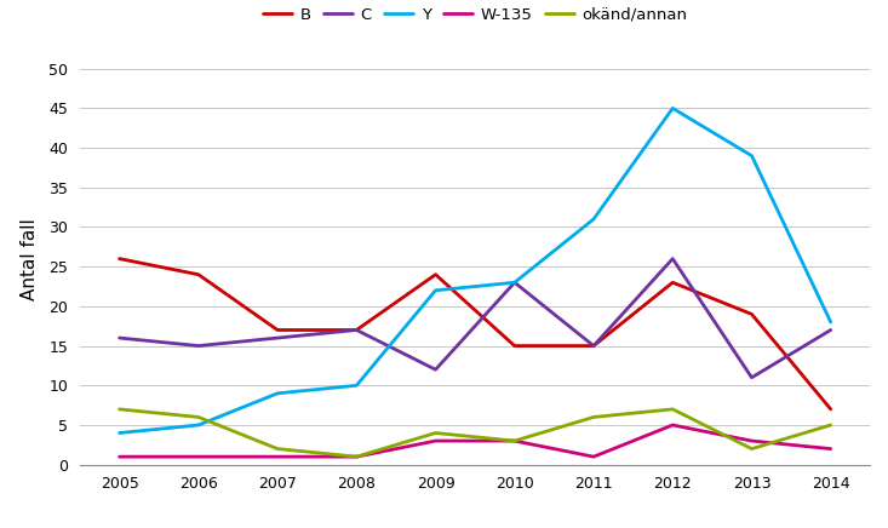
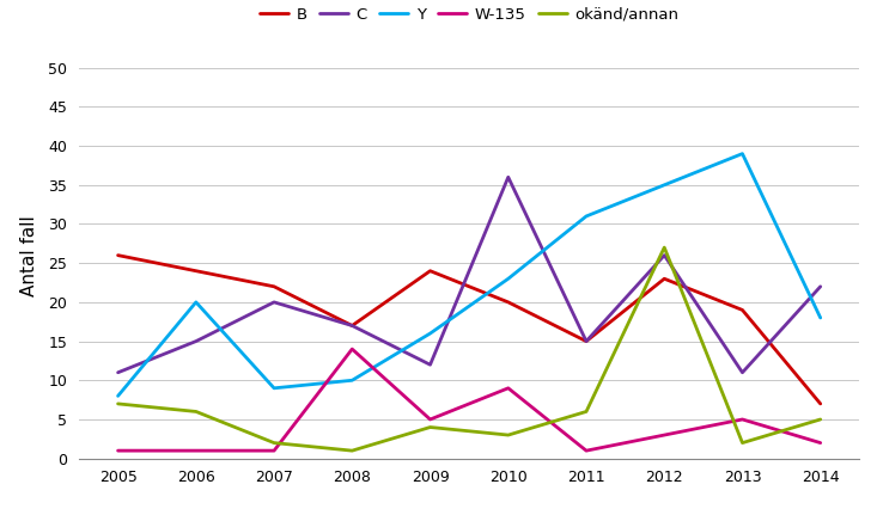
C/2005: 16 -> 11
Y/2005: 4 -> 8
Y/2006: 5 -> 20
B/2007: 17 -> 22
C/2007: 16 -> 20
W-135/2008: 1 -> 14
Y/2009: 22 -> 16
W-135/2009: 3 -> 5
B/2010: 15 -> 20
C/2010: 23 -> 36
W-135/2010: 3 -> 9
Y/2012: 45 -> 35
W-135/2012: 5 -> 3
okänd/annan/2012: 7 -> 27
W-135/2013: 3 -> 5
C/2014: 17 -> 22
